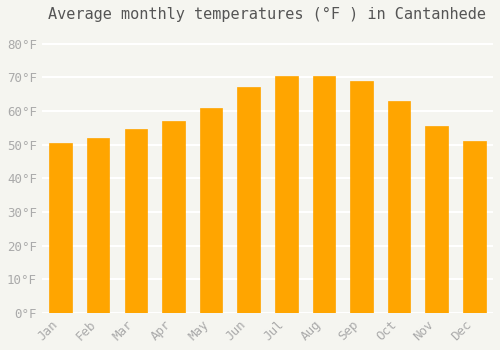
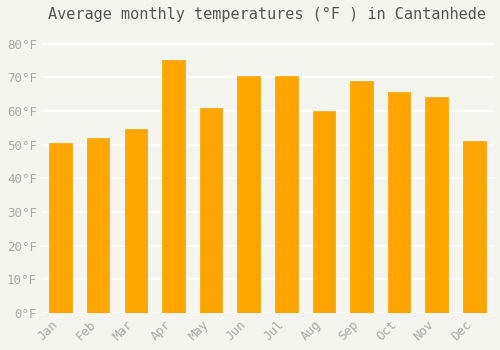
Apr: 57.0°F -> 75.0°F
Jun: 67.0°F -> 70.5°F
Aug: 70.5°F -> 60.0°F
Oct: 63.0°F -> 65.5°F
Nov: 55.5°F -> 64.0°F
